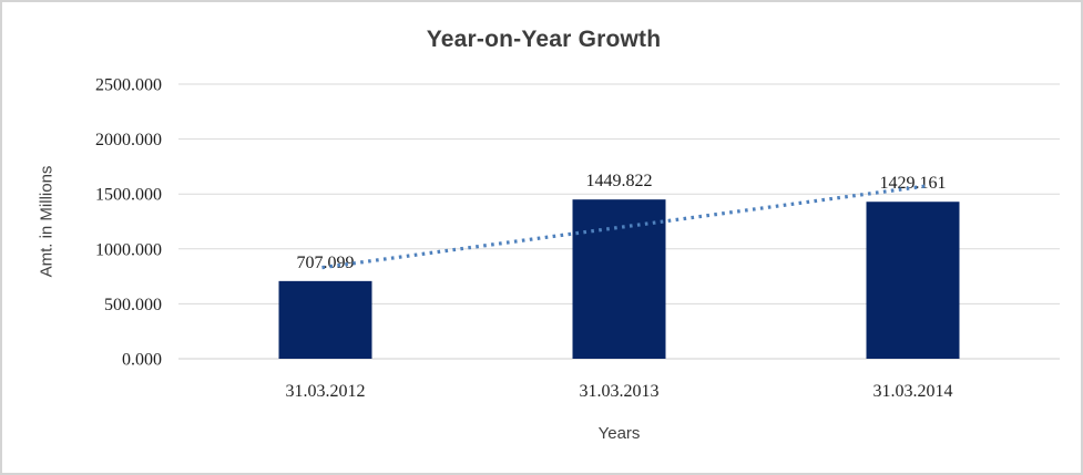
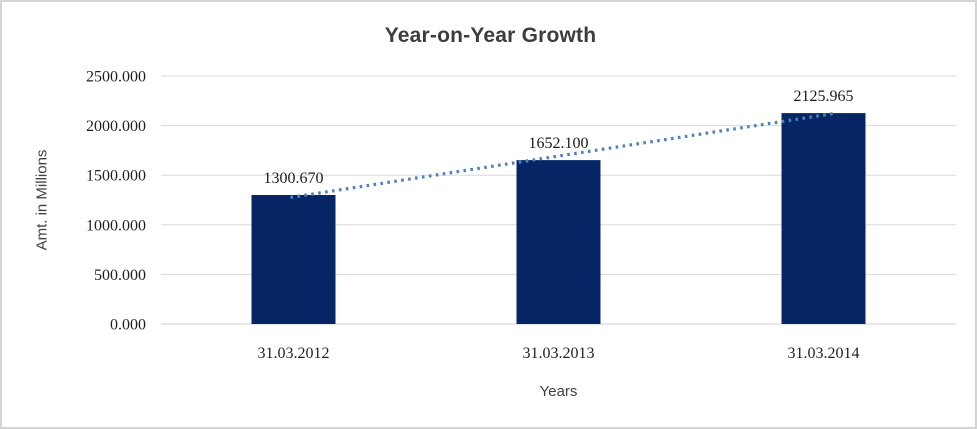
31.03.2012: 707.099 -> 1300.670
31.03.2013: 1449.822 -> 1652.100
31.03.2014: 1429.161 -> 2125.965
